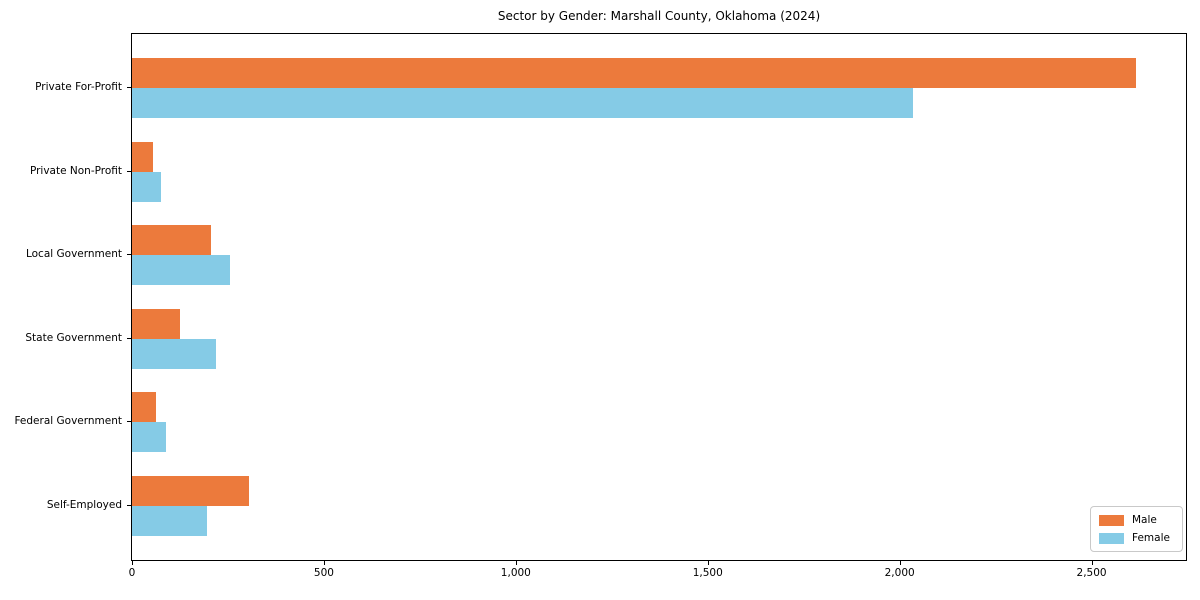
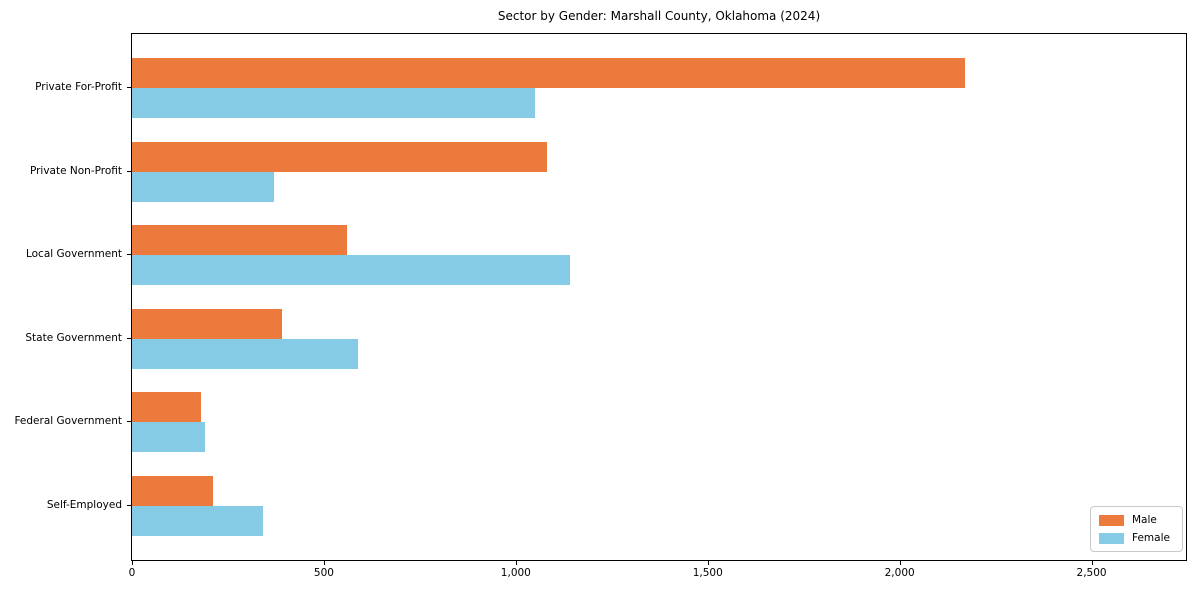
Male/Private For-Profit: 2620 -> 2170
Female/Private For-Profit: 2040 -> 1050
Male/Private Non-Profit: 60 -> 1080
Female/Private Non-Profit: 80 -> 370
Male/Local Government: 200 -> 560
Female/Local Government: 260 -> 1140
Male/State Government: 120 -> 390
Female/State Government: 220 -> 590
Male/Federal Government: 60 -> 180
Female/Federal Government: 90 -> 190
Male/Self-Employed: 300 -> 210
Female/Self-Employed: 200 -> 340
